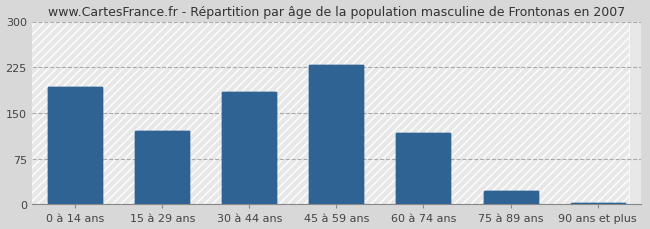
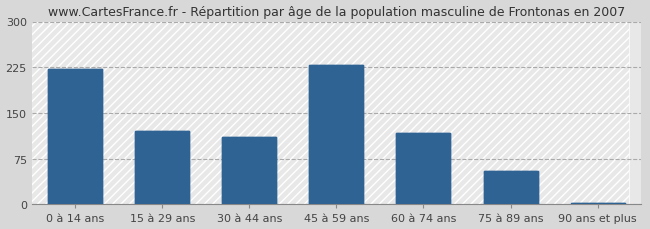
0 à 14 ans: 193 -> 222
30 à 44 ans: 185 -> 110
75 à 89 ans: 22 -> 54
